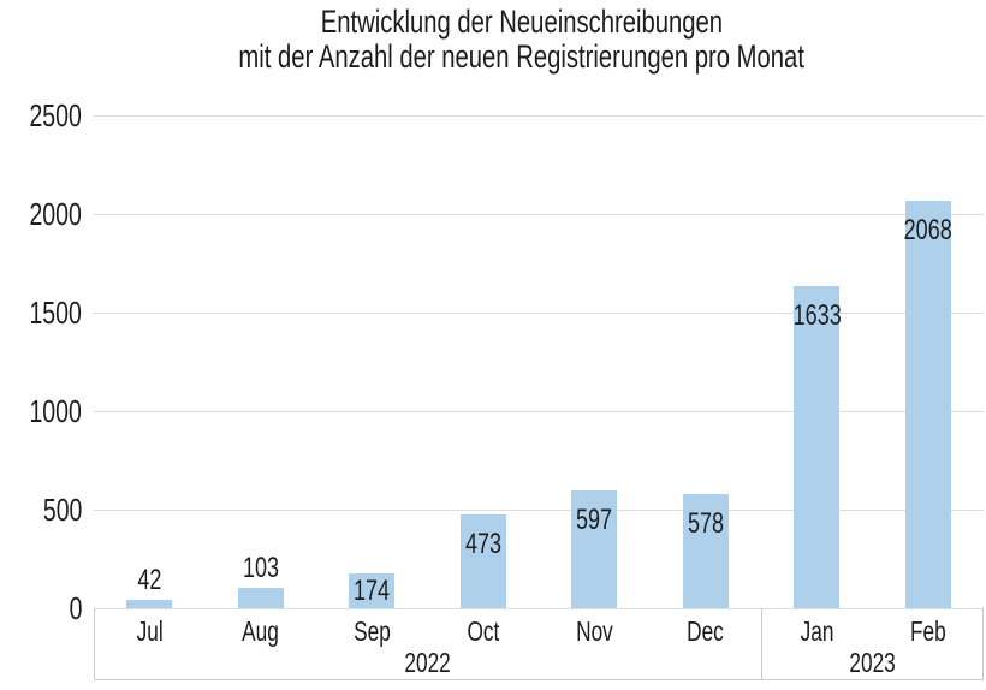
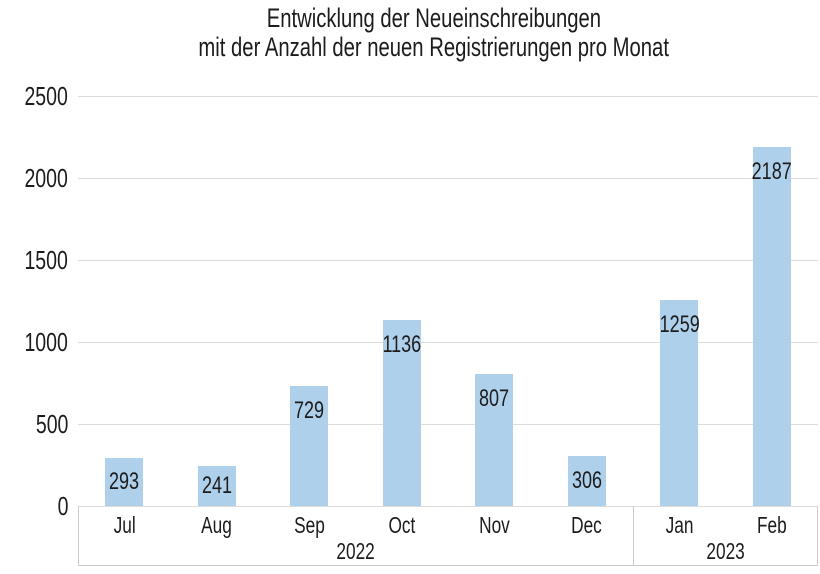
Jul: 42 -> 293
Aug: 103 -> 241
Sep: 174 -> 729
Oct: 473 -> 1136
Nov: 597 -> 807
Dec: 578 -> 306
Jan: 1633 -> 1259
Feb: 2068 -> 2187
